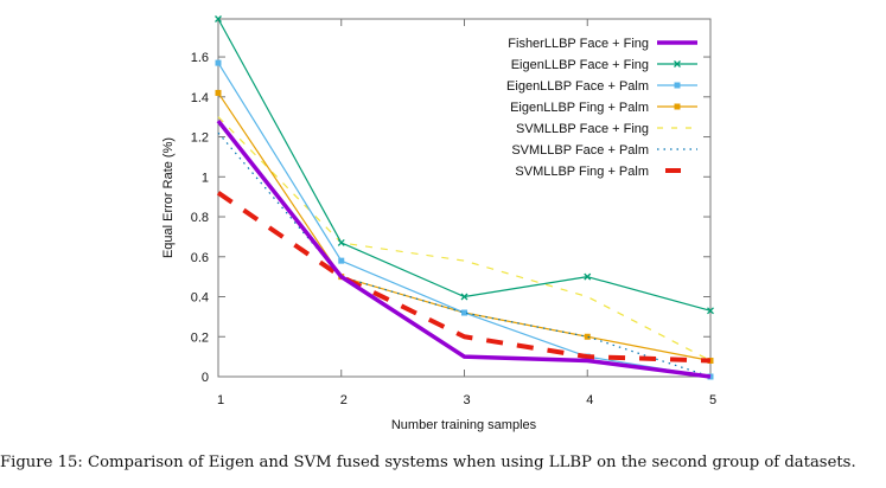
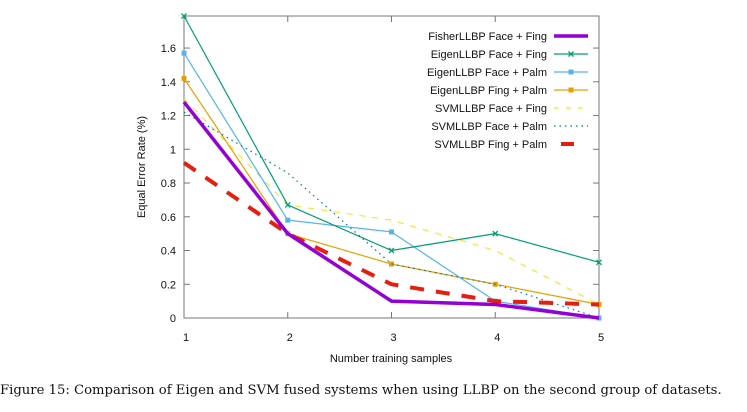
SVMLLBP Face + Palm/2: 0.50 -> 0.86
EigenLLBP Face + Palm/3: 0.32 -> 0.51
